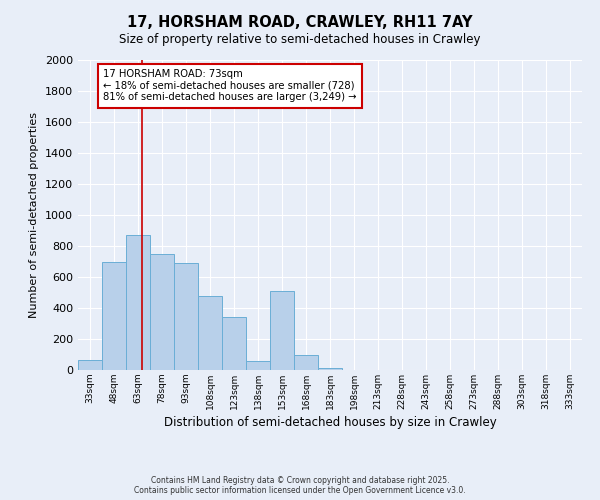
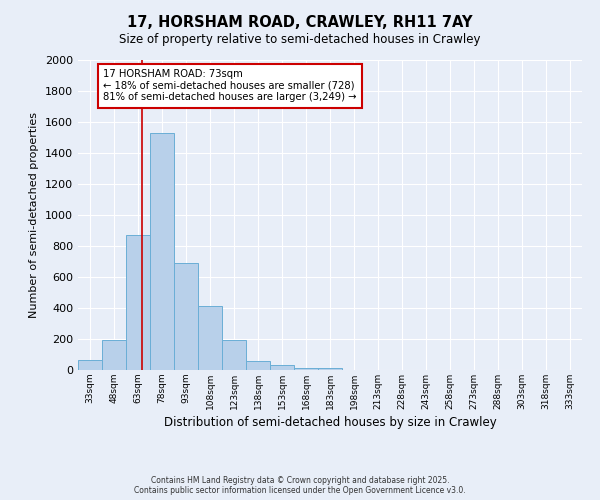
48sqm: 700 -> 200
78sqm: 750 -> 1530
108sqm: 480 -> 420
123sqm: 340 -> 200
153sqm: 510 -> 30
168sqm: 100 -> 20
